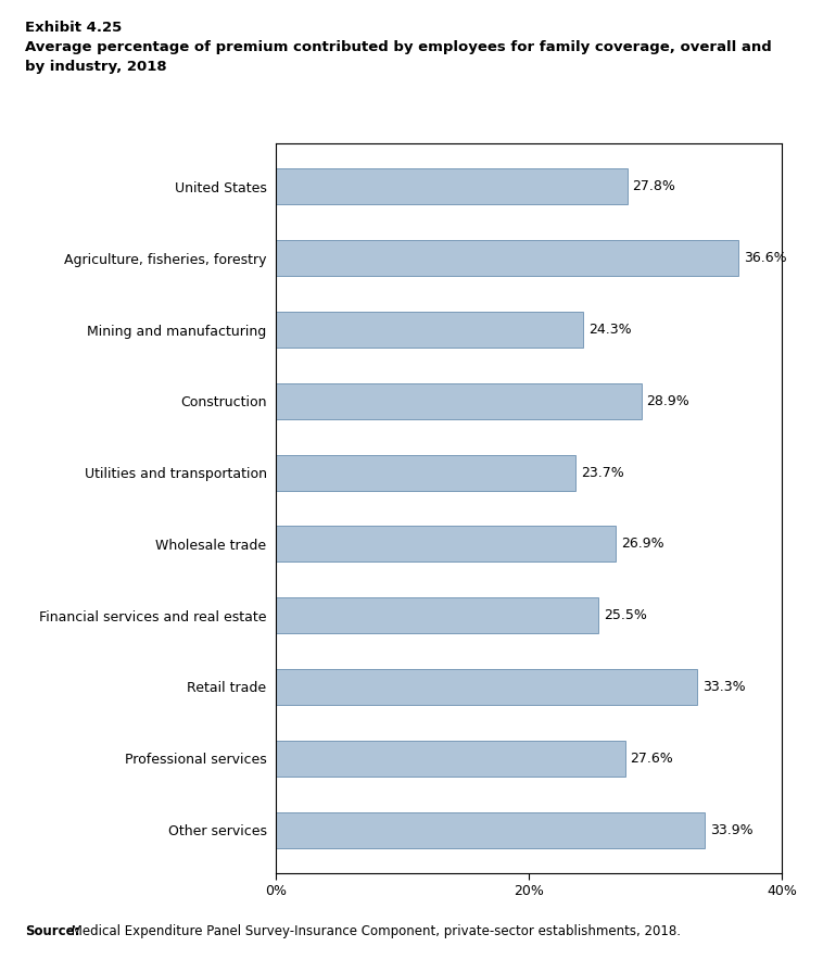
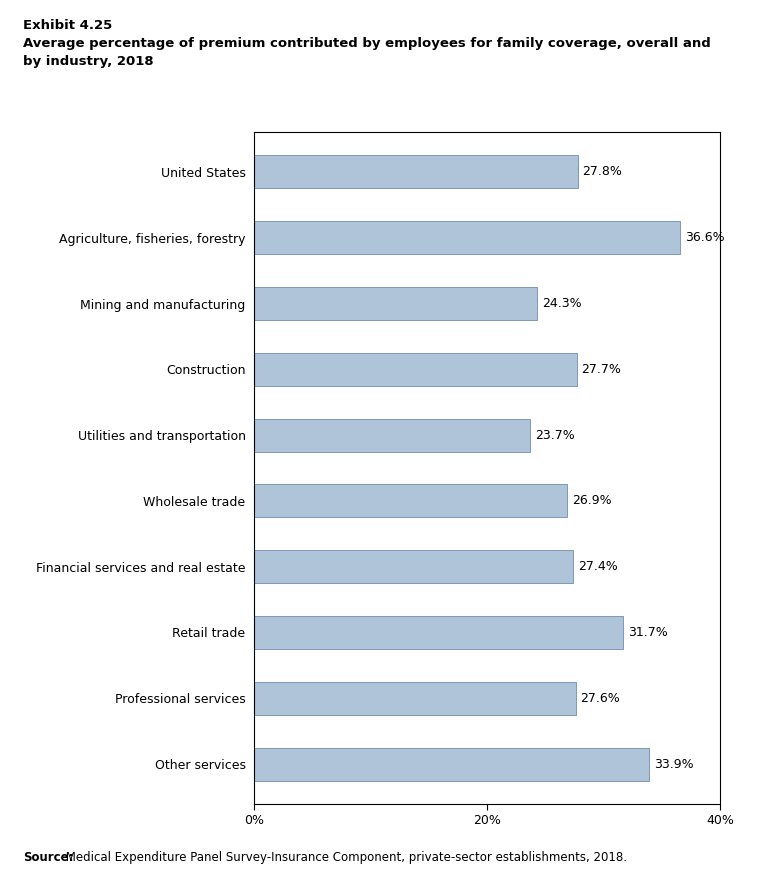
Construction: 28.9% -> 27.7%
Financial services and real estate: 25.5% -> 27.4%
Retail trade: 33.3% -> 31.7%
